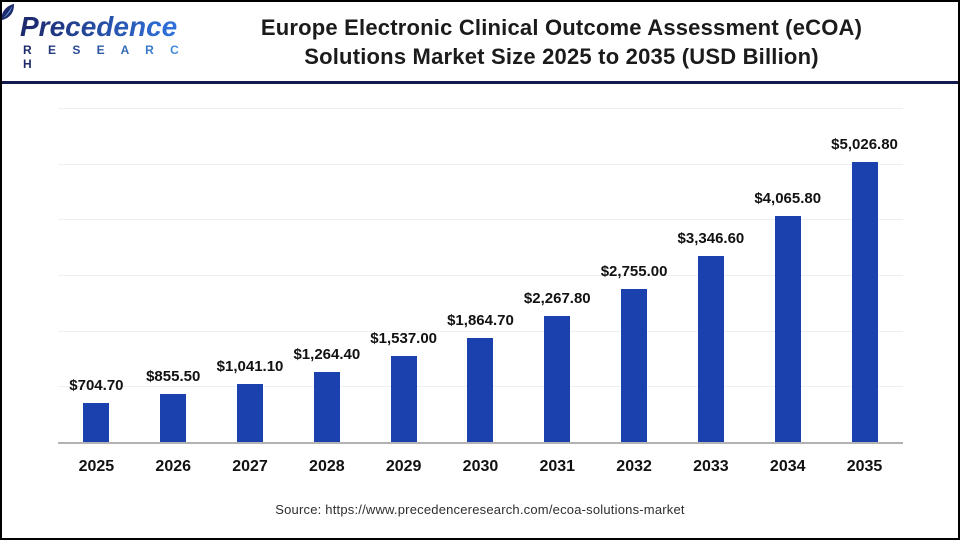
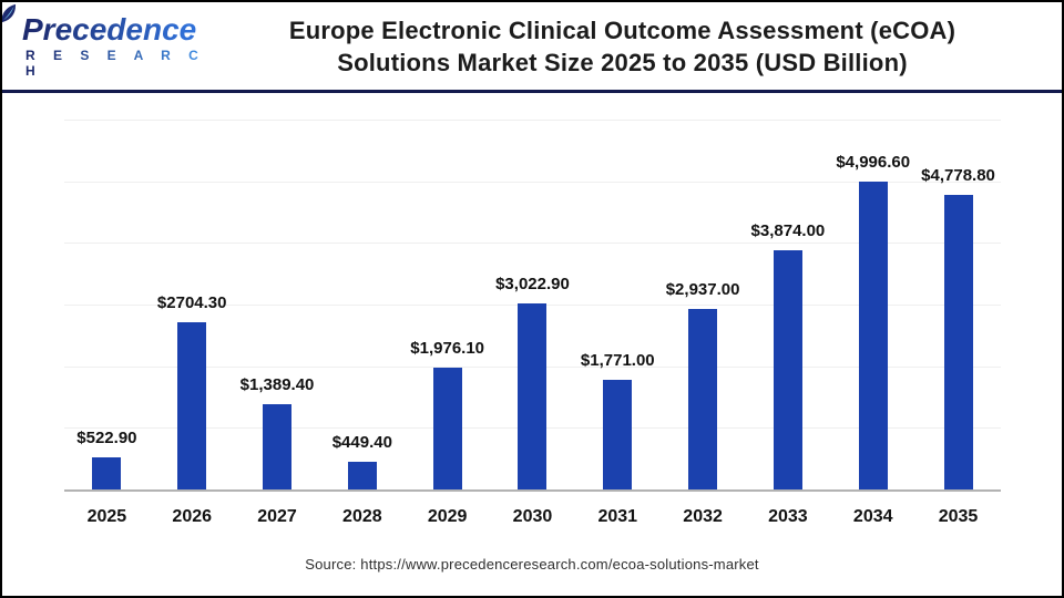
2025: $704.70 -> $522.90
2026: $855.50 -> $2704.30
2027: $1,041.10 -> $1,389.40
2028: $1,264.40 -> $449.40
2029: $1,537.00 -> $1,976.10
2030: $1,864.70 -> $3,022.90
2031: $2,267.80 -> $1,771.00
2032: $2,755.00 -> $2,937.00
2033: $3,346.60 -> $3,874.00
2034: $4,065.80 -> $4,996.60
2035: $5,026.80 -> $4,778.80
